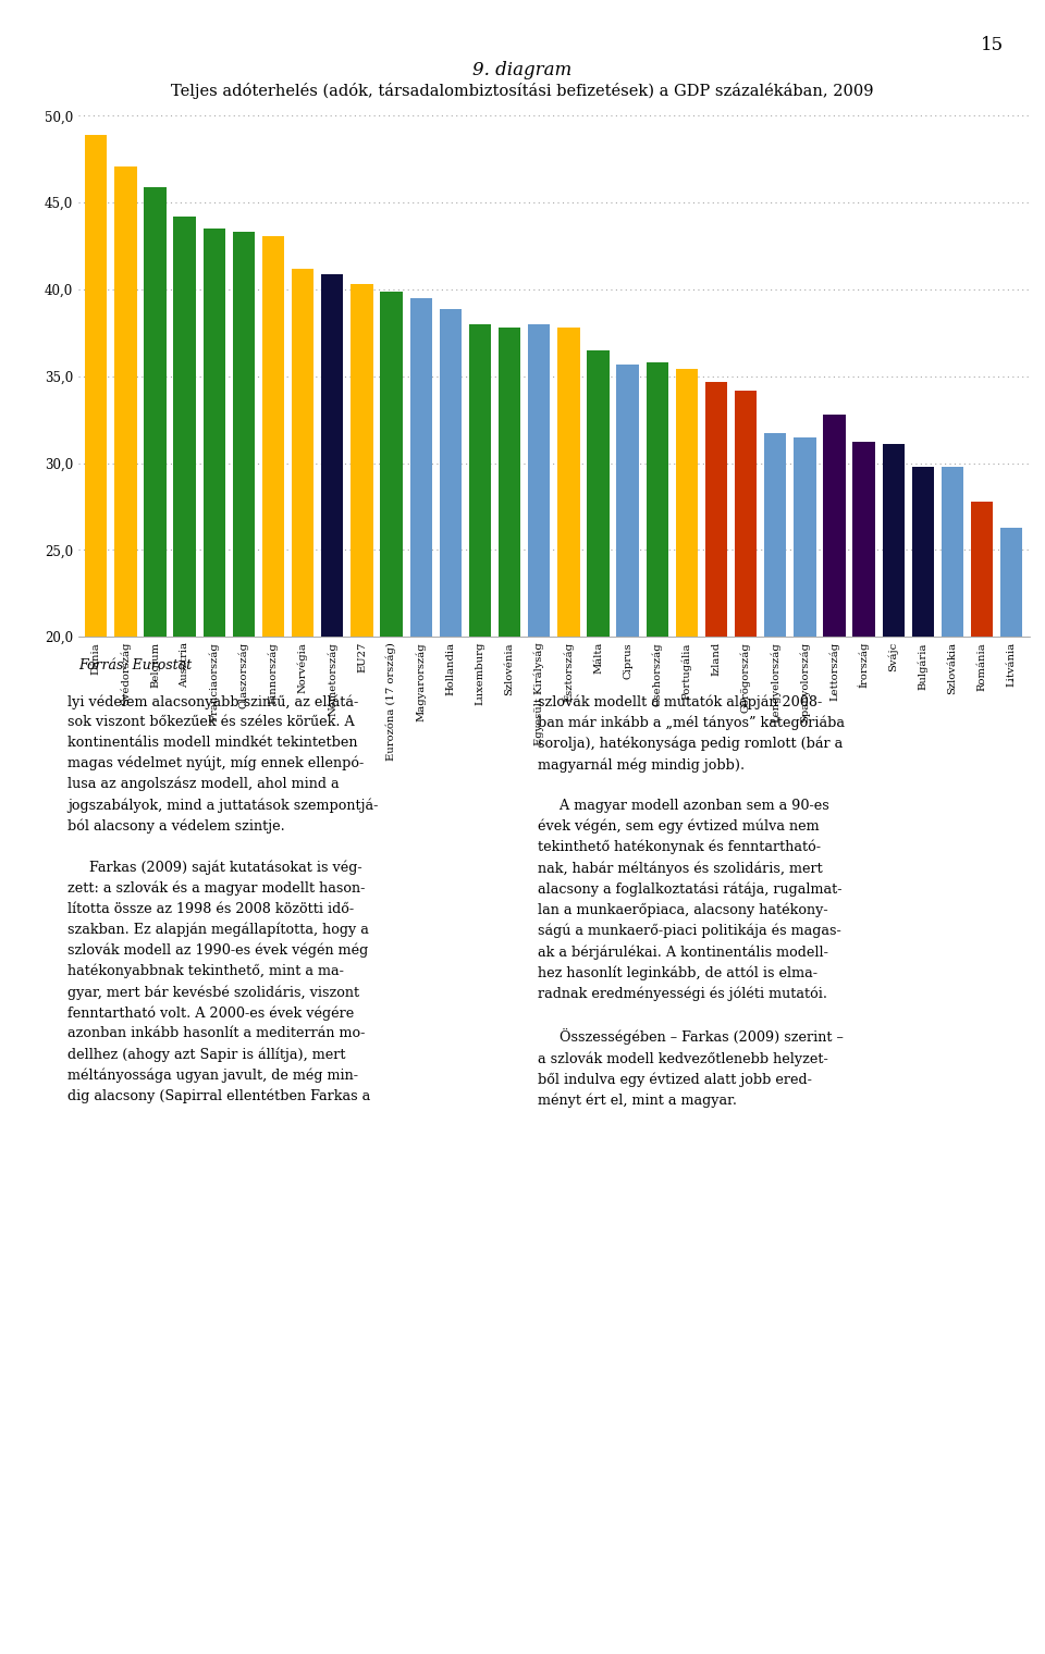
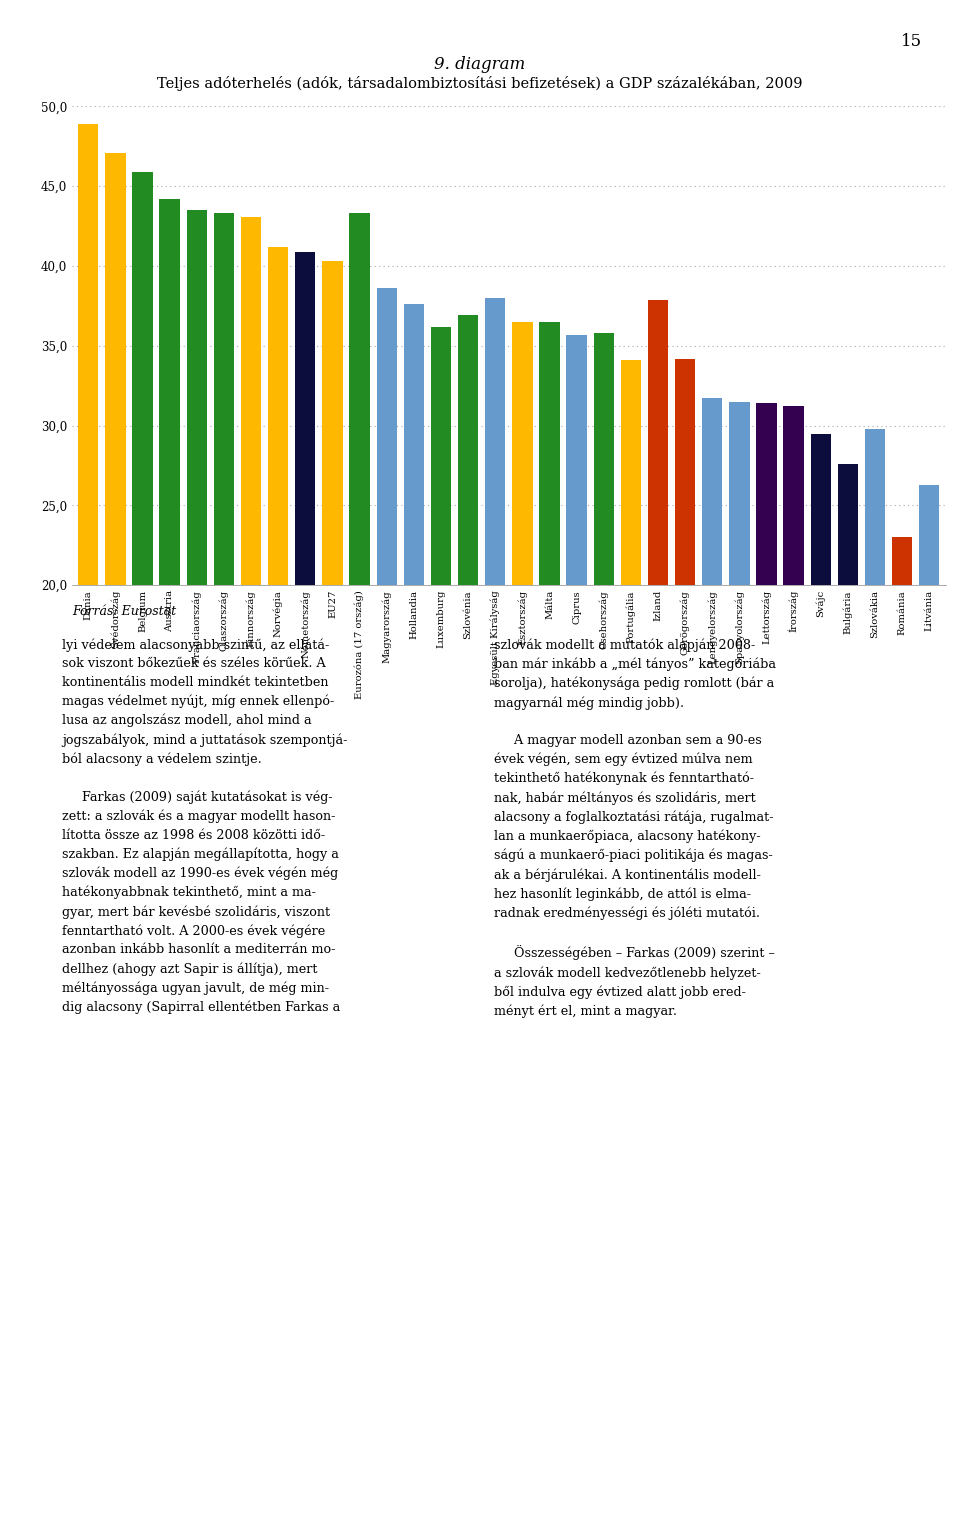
Eurozóna (17 ország): 39,9 -> 43,3
Magyarország: 39,5 -> 38,6
Hollandia: 38,9 -> 37,6
Luxemburg: 38,0 -> 36,2
Szlovénia: 37,8 -> 36,9
Észtország: 37,8 -> 36,5
Portugália: 35,4 -> 34,1
Izland: 34,7 -> 37,9
Lettország: 32,8 -> 31,4
Svájc: 31,1 -> 29,5
Bulgária: 29,8 -> 27,6
Románia: 27,8 -> 23,0
